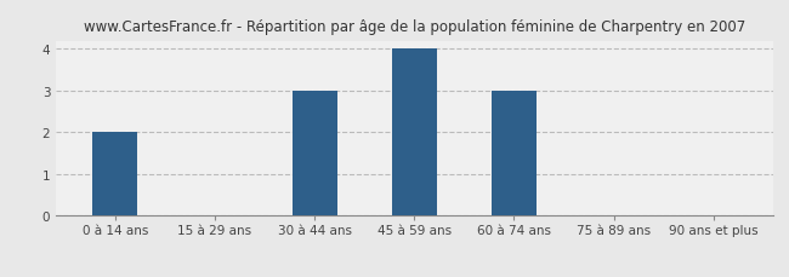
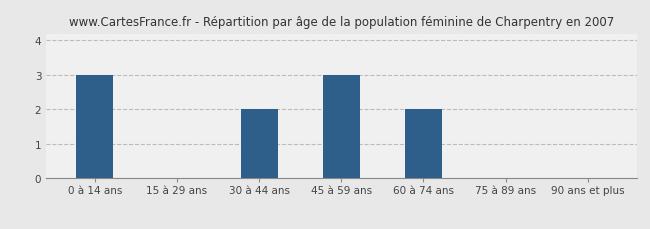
0 à 14 ans: 2 -> 3
30 à 44 ans: 3 -> 2
45 à 59 ans: 4 -> 3
60 à 74 ans: 3 -> 2
